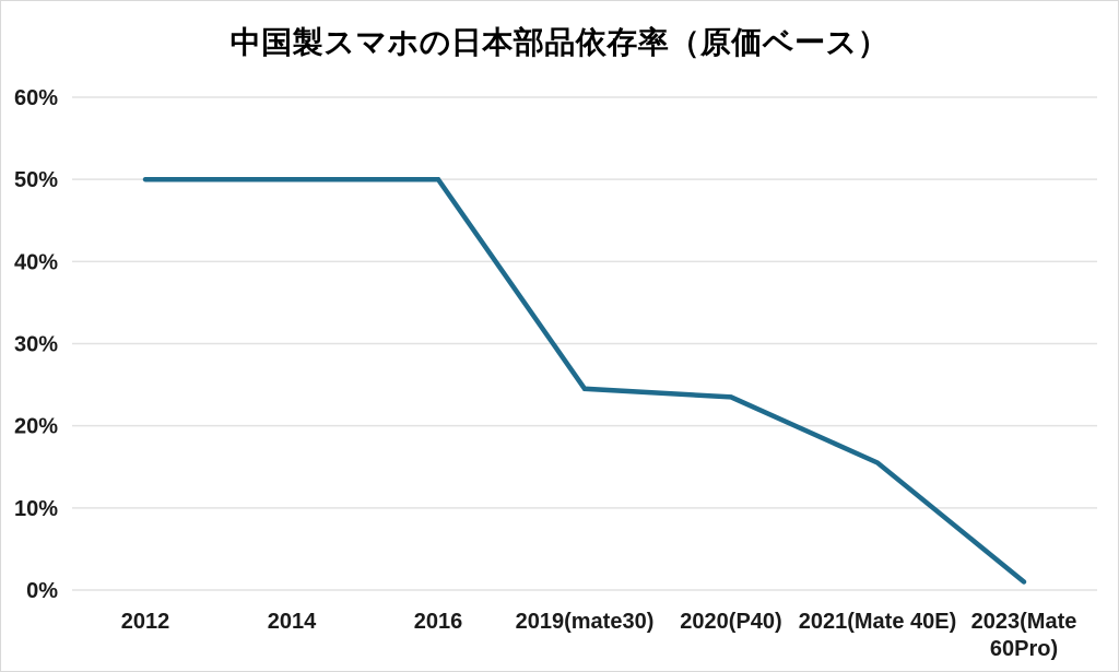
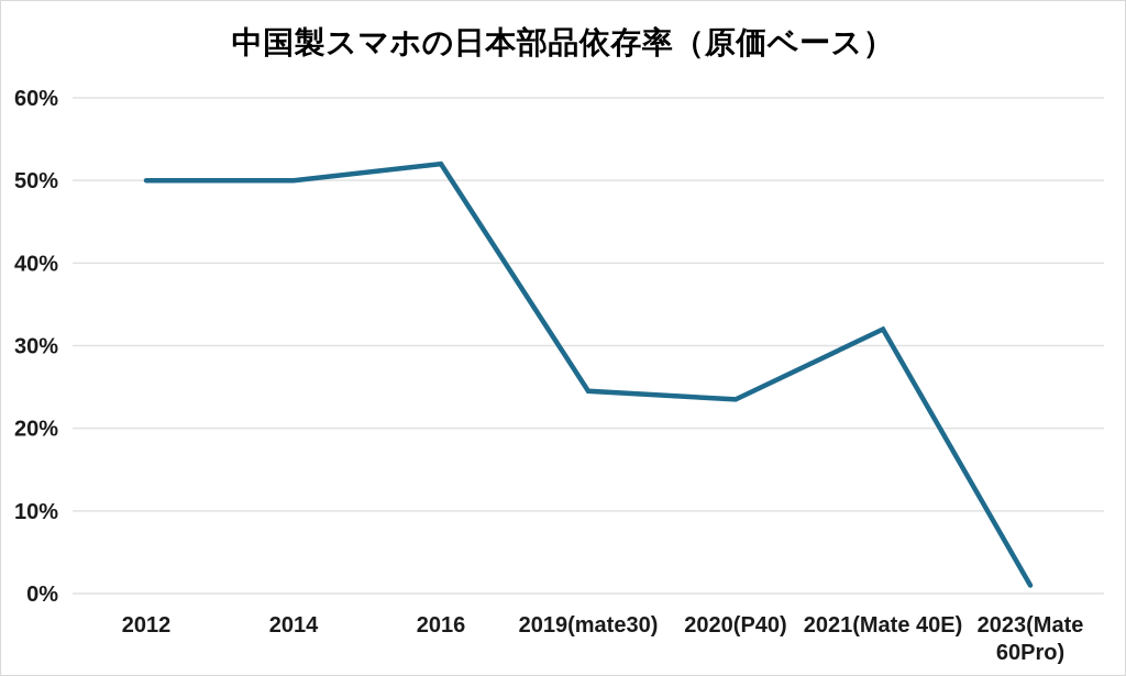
2016: 50% -> 52%
2021(Mate 40E): 16% -> 32%
